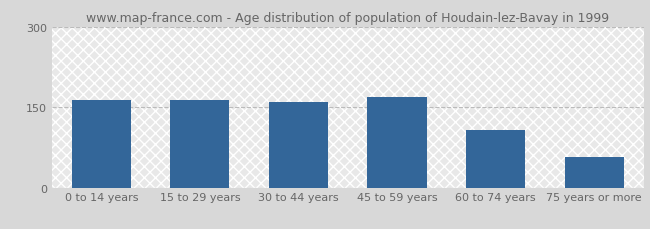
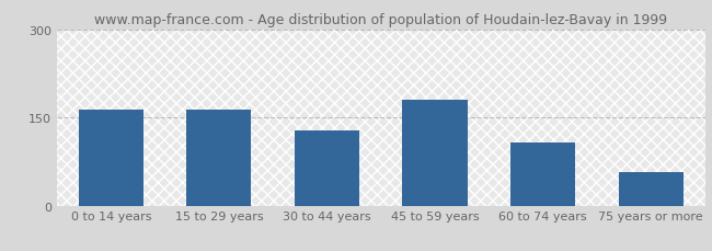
30 to 44 years: 160 -> 128
45 to 59 years: 169 -> 180
